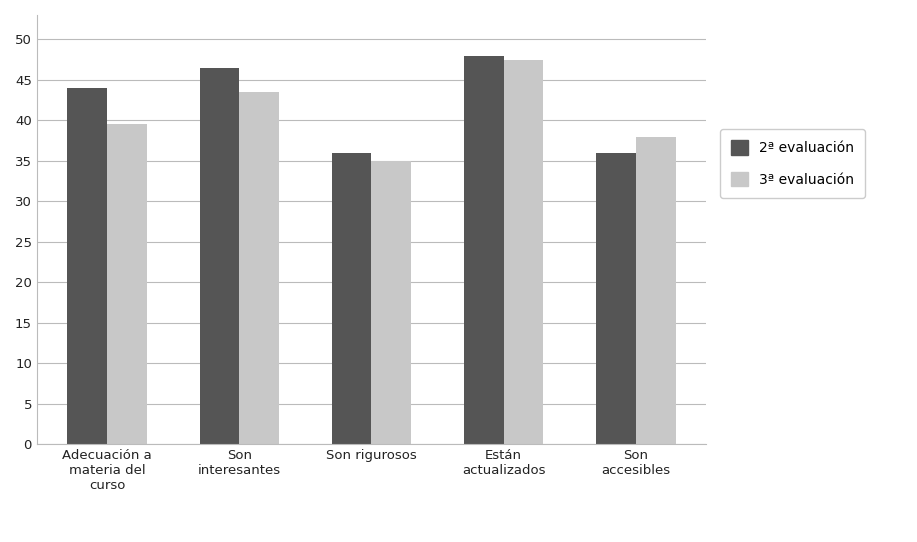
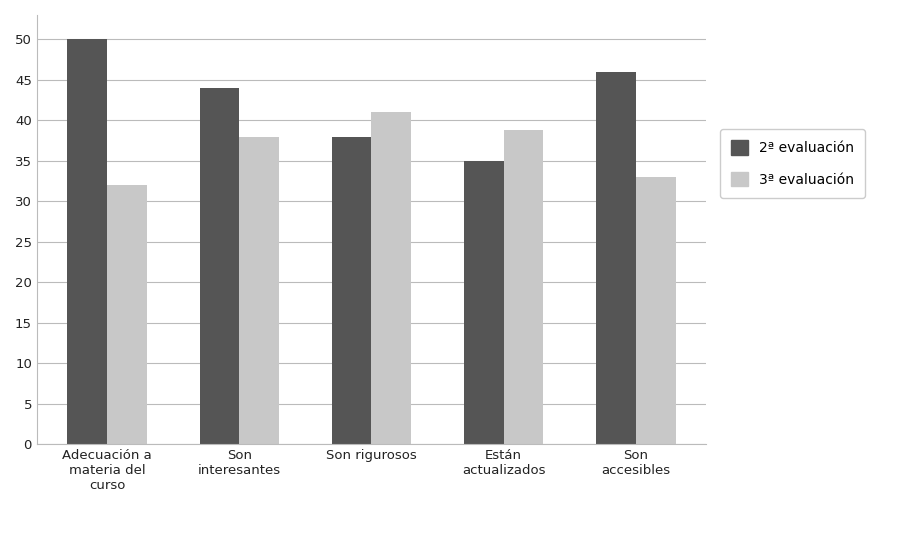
2ª evaluación/Adecuación a materia del curso: 44.0 -> 50.0
3ª evaluación/Adecuación a materia del curso: 39.5 -> 32.0
2ª evaluación/Son interesantes: 46.5 -> 44.0
3ª evaluación/Son interesantes: 43.5 -> 38.0
2ª evaluación/Son rigurosos: 36.0 -> 38.0
3ª evaluación/Son rigurosos: 35.0 -> 41.0
2ª evaluación/Están actualizados: 48.0 -> 35.0
3ª evaluación/Están actualizados: 47.5 -> 38.8
2ª evaluación/Son accesibles: 36.0 -> 46.0
3ª evaluación/Son accesibles: 38.0 -> 33.0
